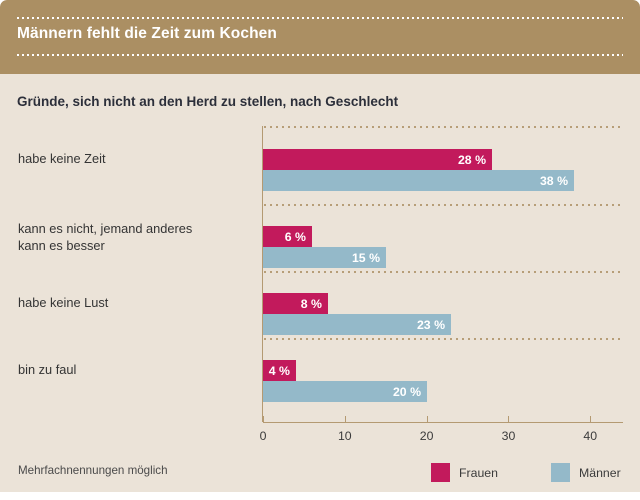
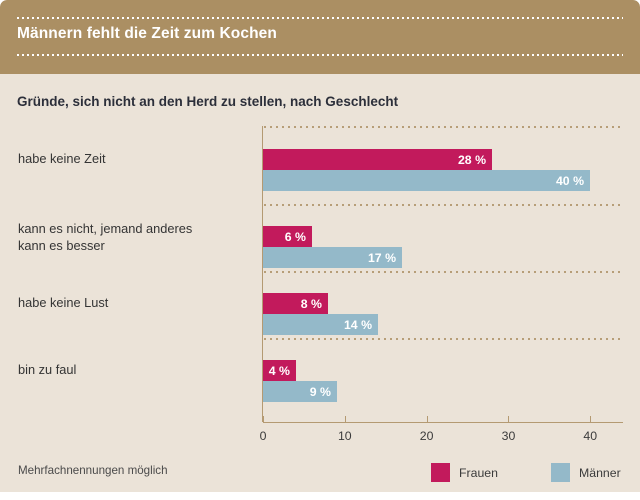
Männer/habe keine Zeit: 38 -> 40
Männer/kann es nicht, jemand anderes kann es besser: 15 -> 17
Männer/habe keine Lust: 23 -> 14
Männer/bin zu faul: 20 -> 9
